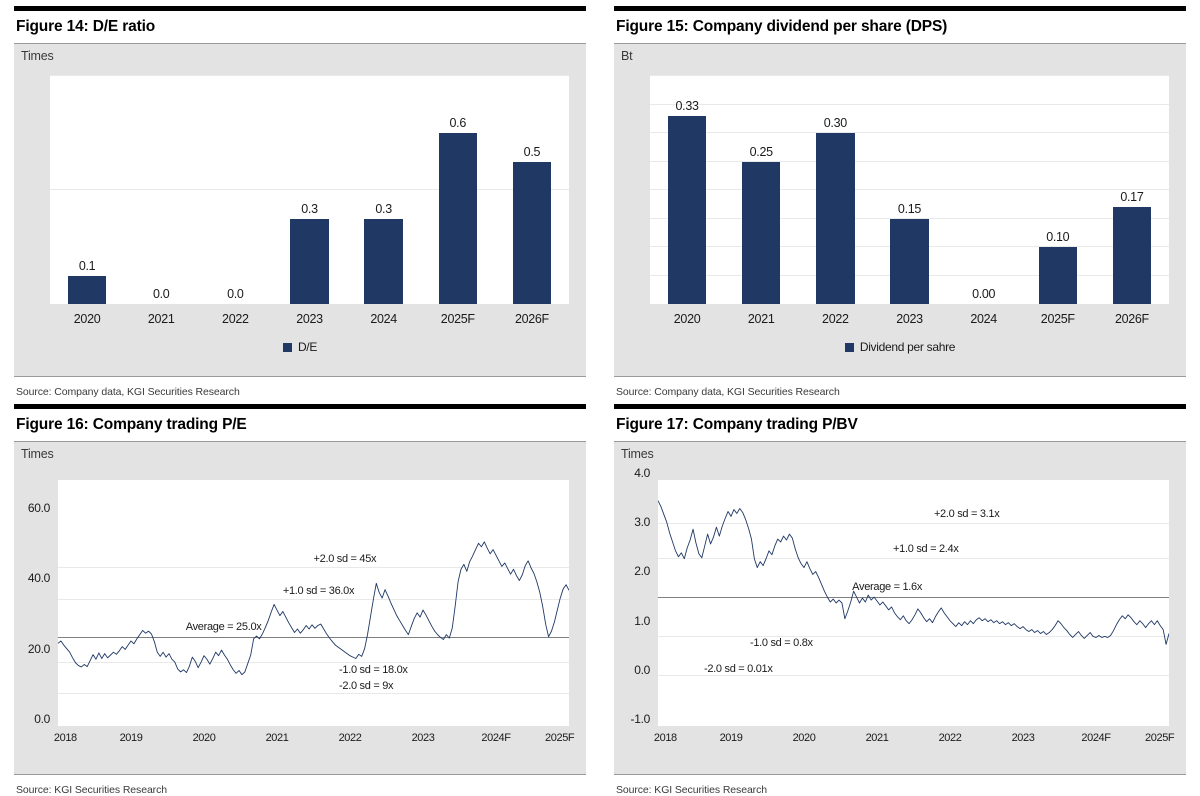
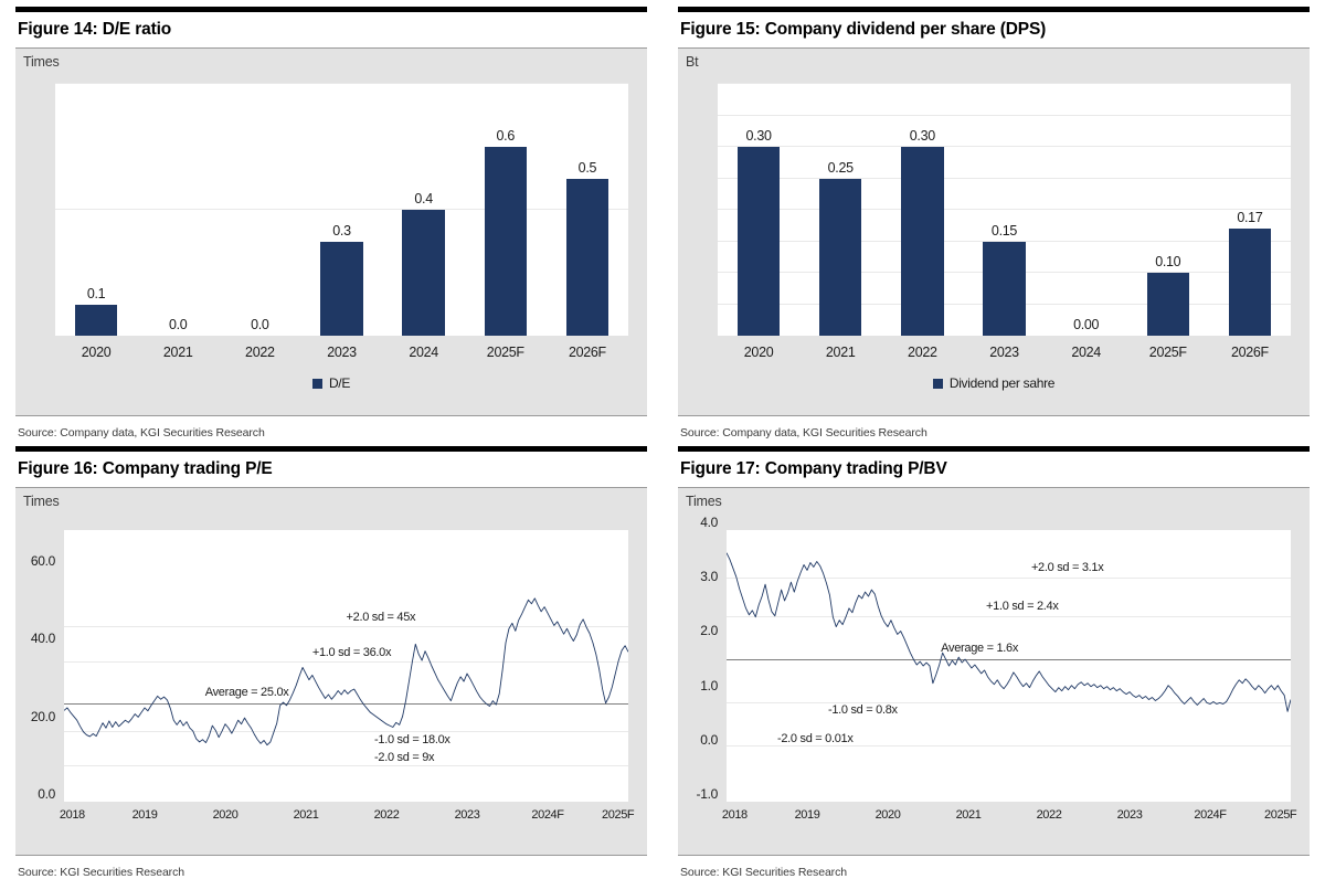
Figure 14: D/E ratio/2024: 0.3 -> 0.4
Figure 15: Company dividend per share (DPS)/2020: 0.33 -> 0.30
